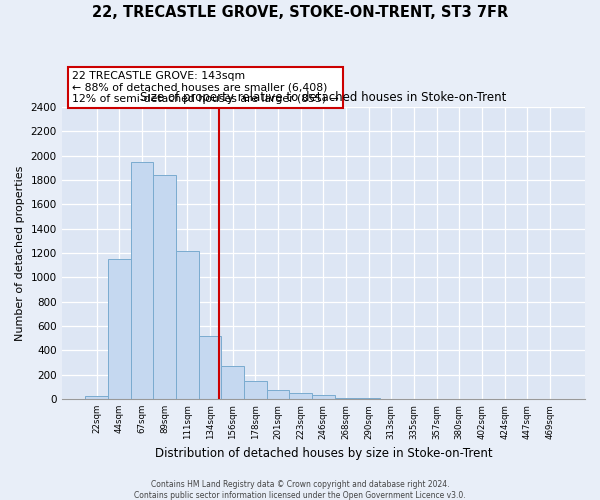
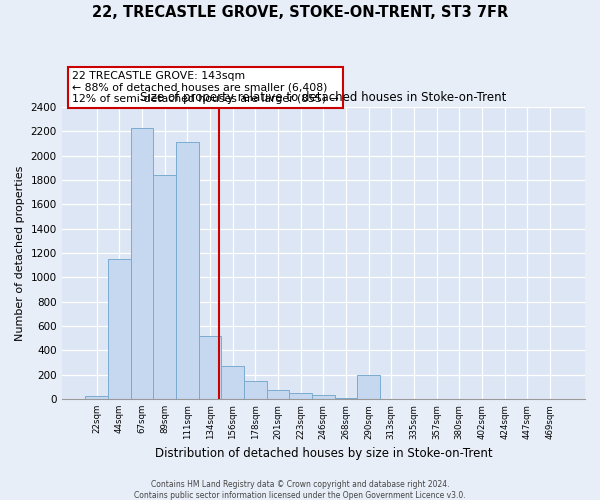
67sqm: 1950 -> 2230
111sqm: 1220 -> 2110
290sqm: 0 -> 200
